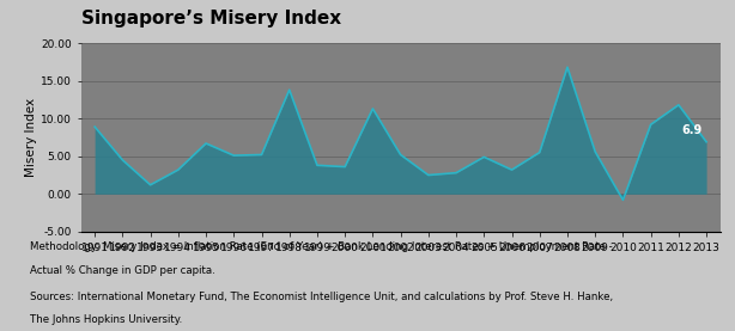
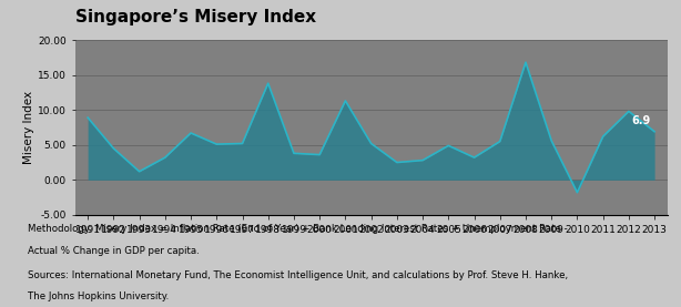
2010: -0.8 -> -1.8
2011: 9.2 -> 6.2
2012: 11.8 -> 9.8
